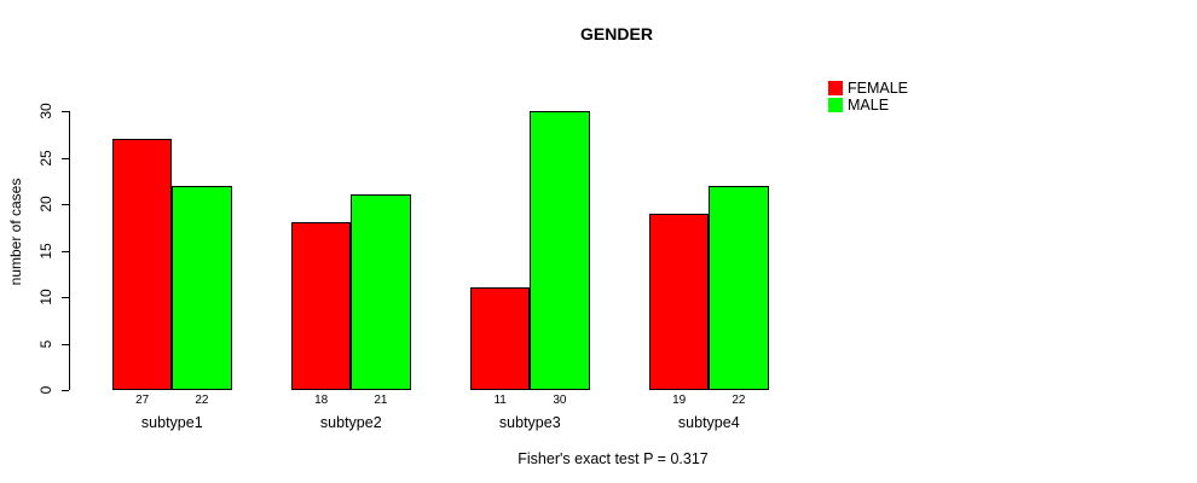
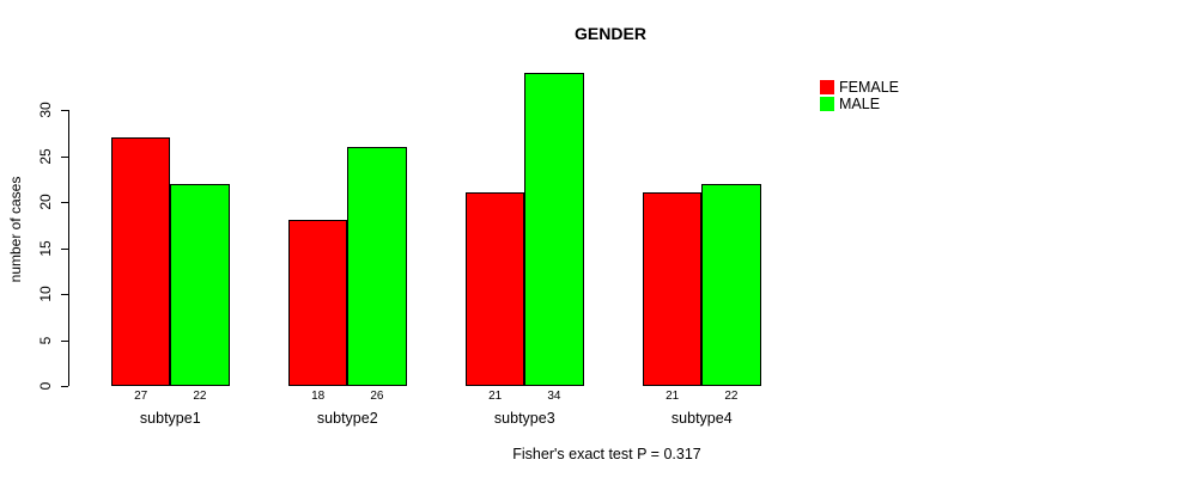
MALE/subtype2: 21 -> 26
FEMALE/subtype3: 11 -> 21
MALE/subtype3: 30 -> 34
FEMALE/subtype4: 19 -> 21
